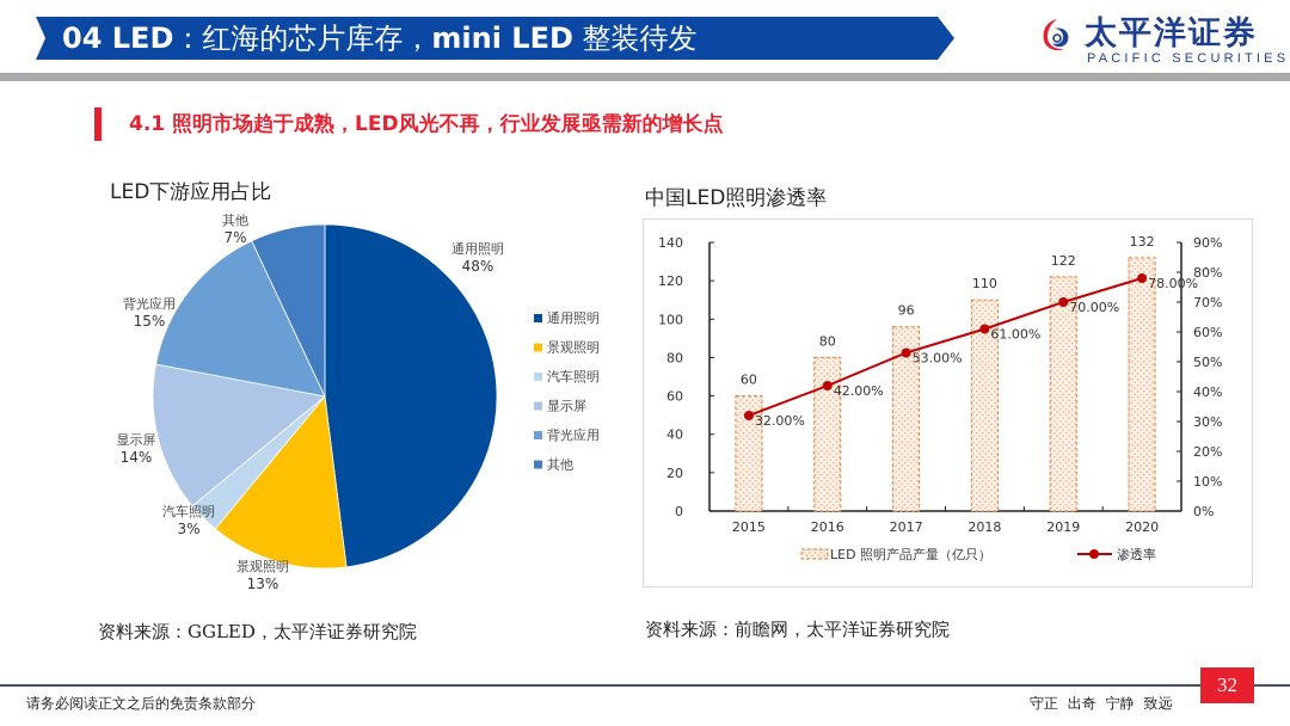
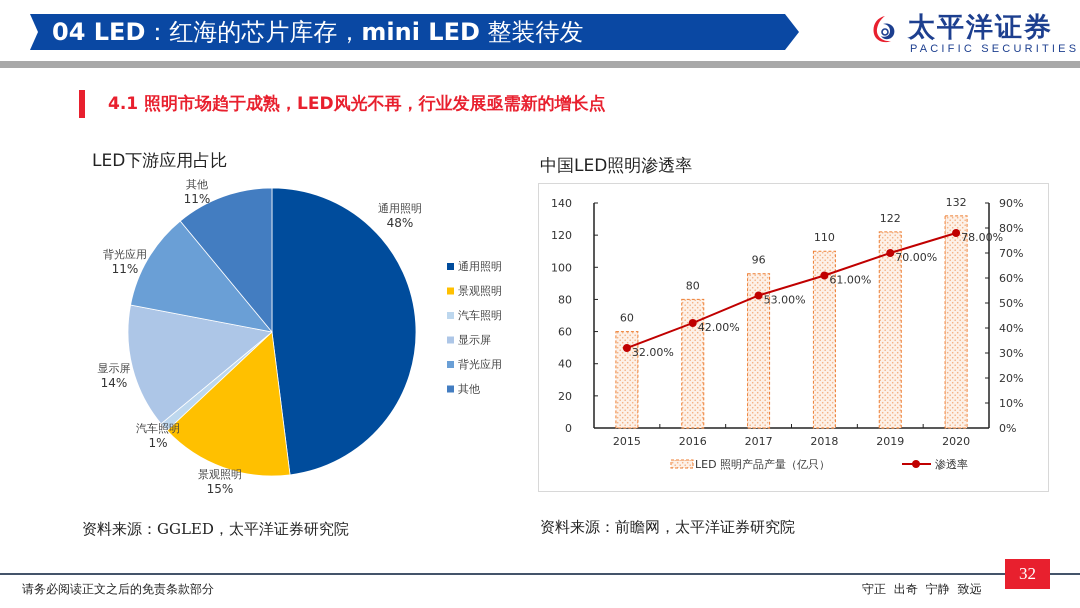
LED下游应用占比/景观照明: 13% -> 15%
LED下游应用占比/汽车照明: 3% -> 1%
LED下游应用占比/背光应用: 15% -> 11%
LED下游应用占比/其他: 7% -> 11%
